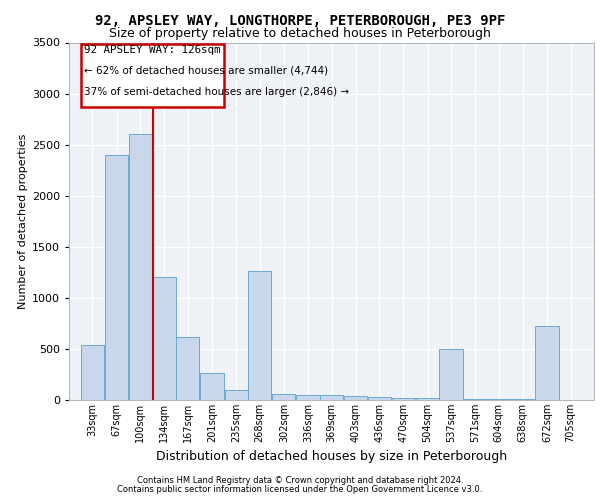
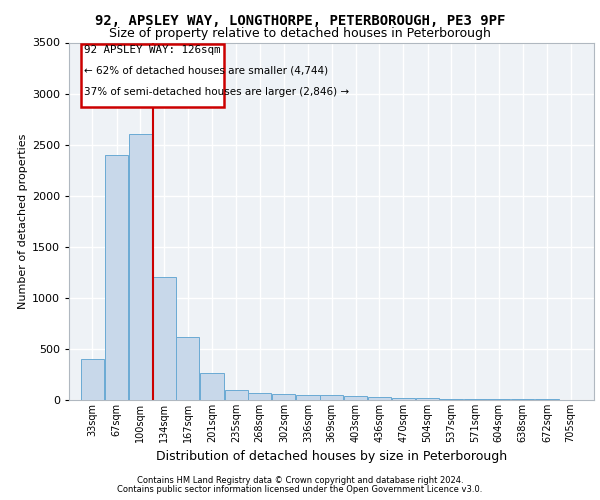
33sqm: 540 -> 400
268sqm: 1260 -> 70
537sqm: 500 -> 10
672sqm: 720 -> 0
